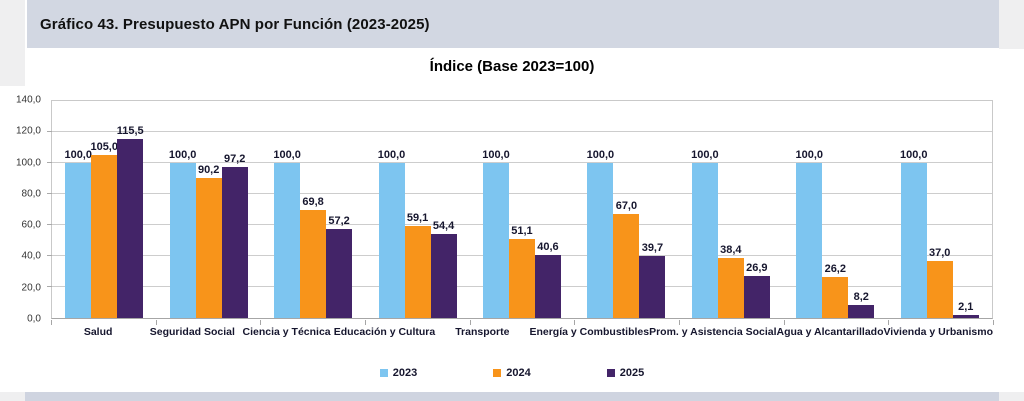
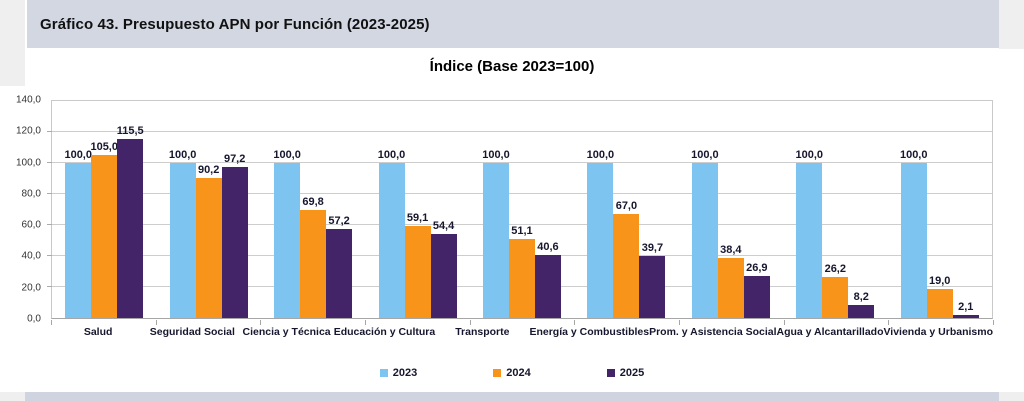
2024/Vivienda y Urbanismo: 37,0 -> 19,0
